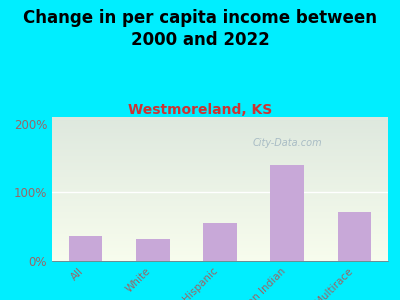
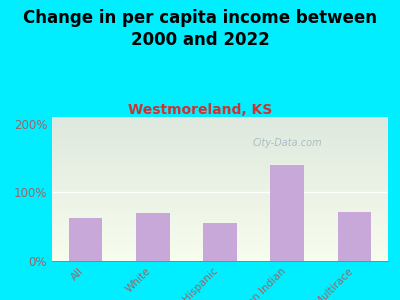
All: 36% -> 63%
White: 32% -> 70%
